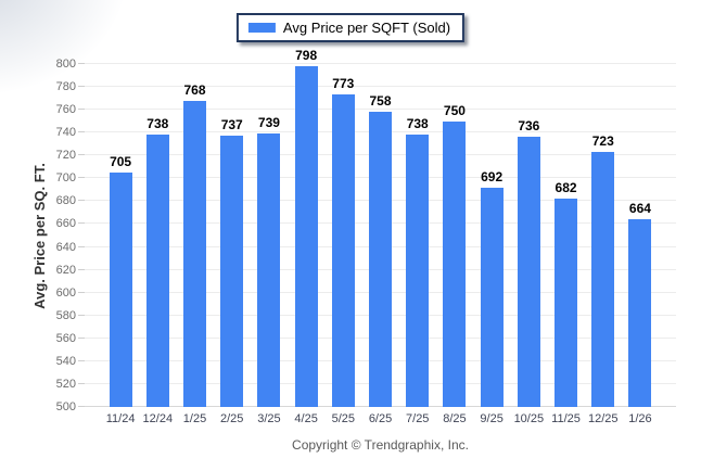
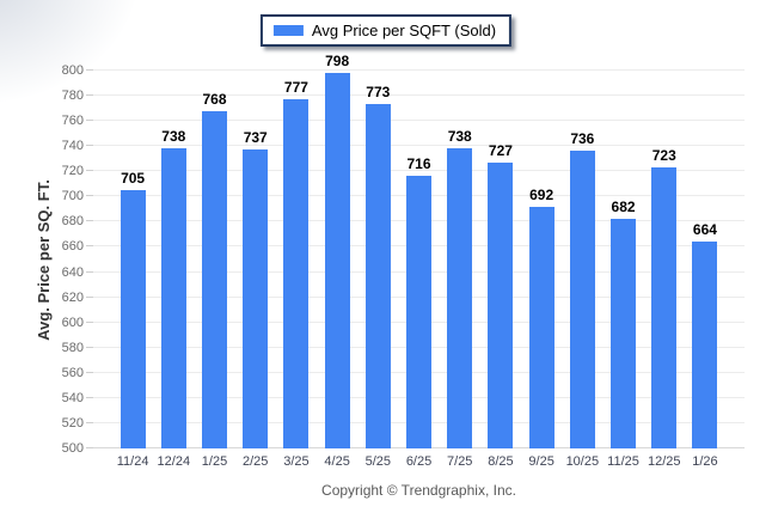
3/25: 739 -> 777
6/25: 758 -> 716
8/25: 750 -> 727
